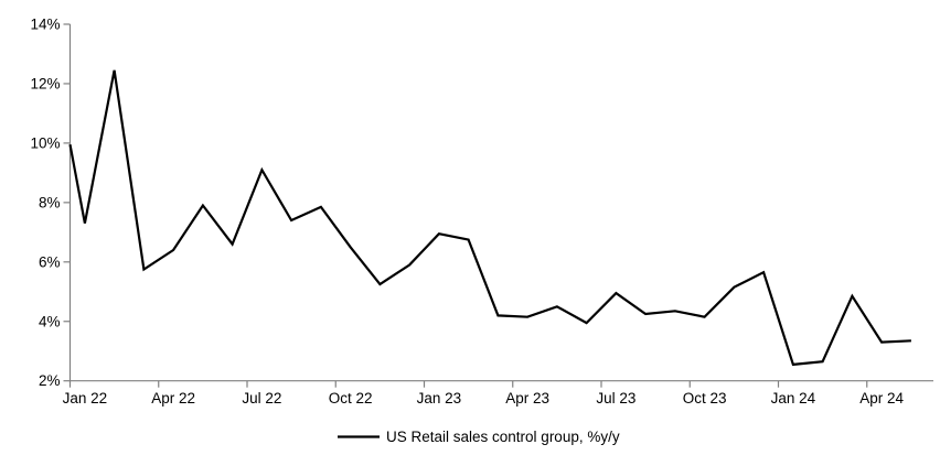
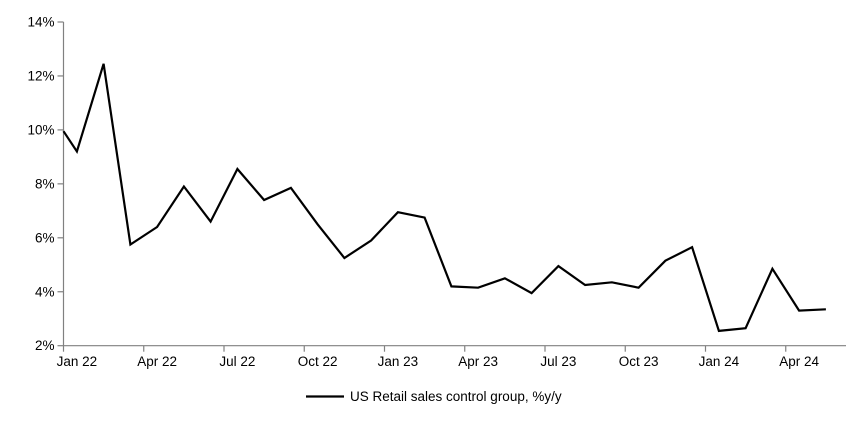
Jan 22: 7.3% -> 9.2%
Jul 22: 9.1% -> 8.6%
